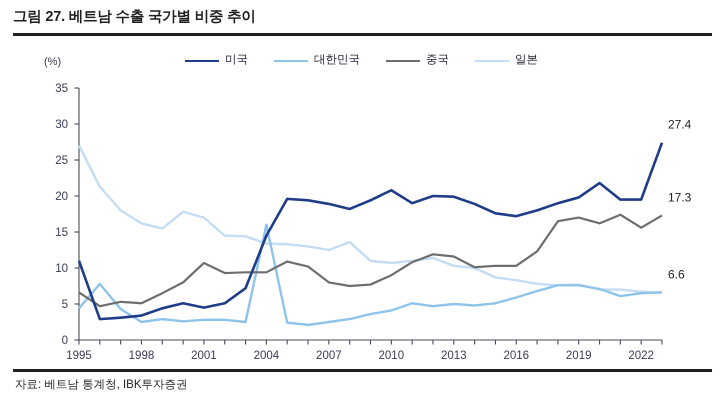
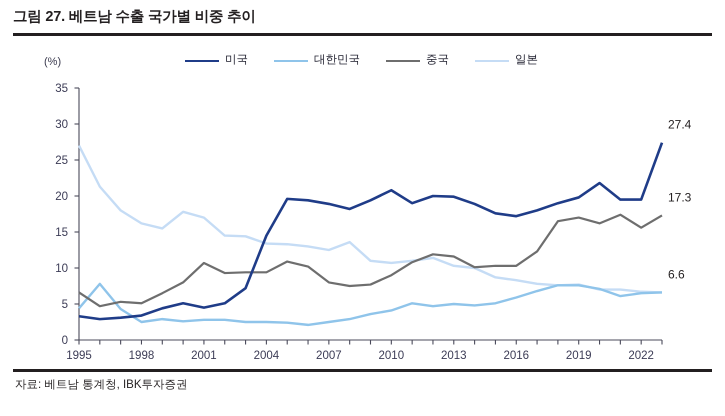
미국/1995: 11 -> 3
대한민국/2004: 16 -> 2
